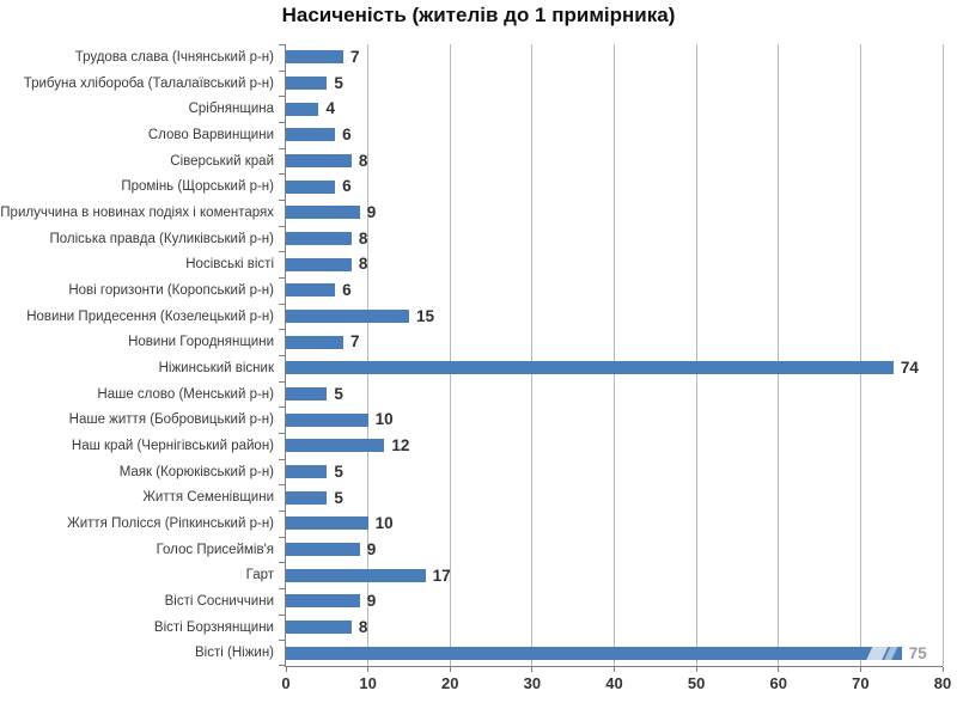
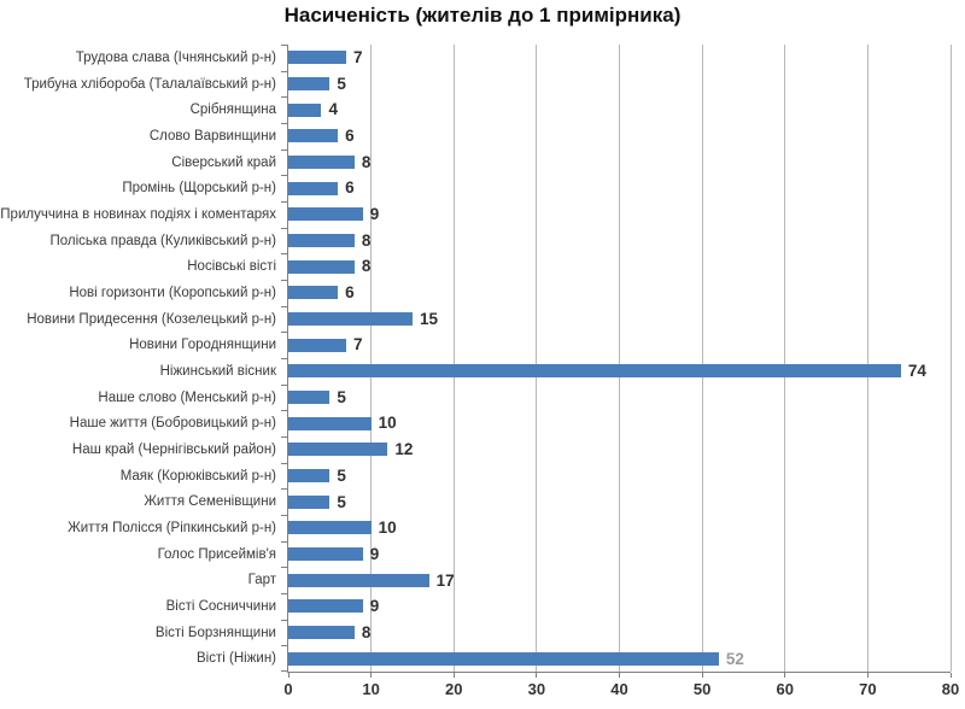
Вісті (Ніжин): 75 -> 52
